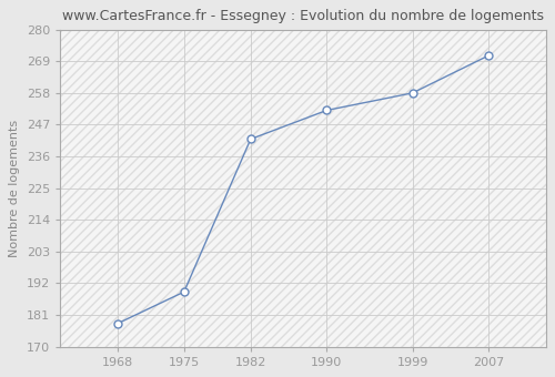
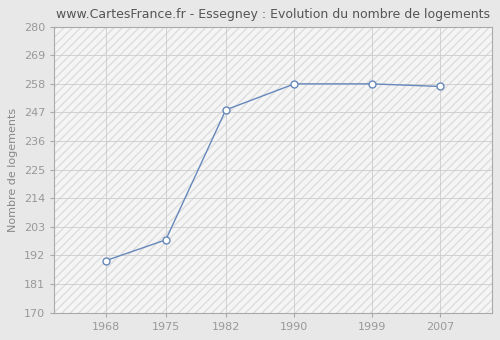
1968: 178 -> 190
1975: 189 -> 198
1982: 242 -> 248
1990: 252 -> 258
2007: 271 -> 257
